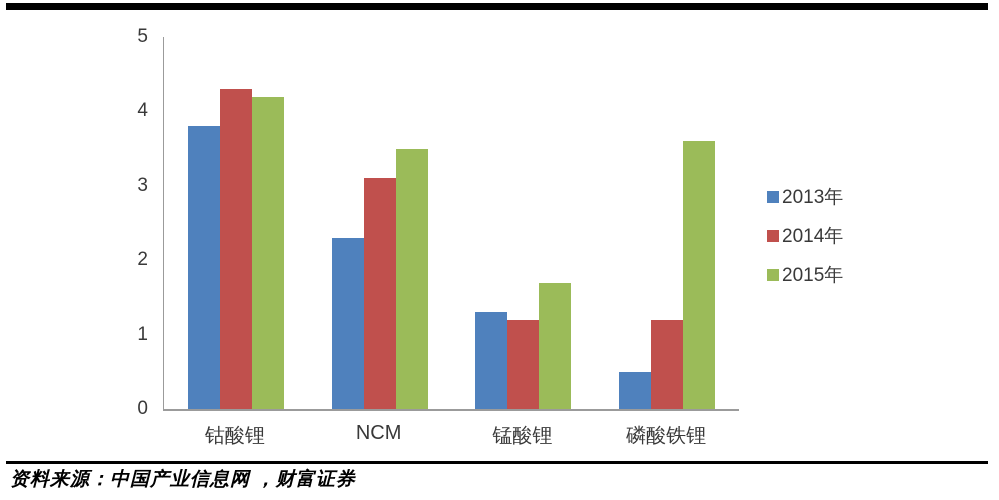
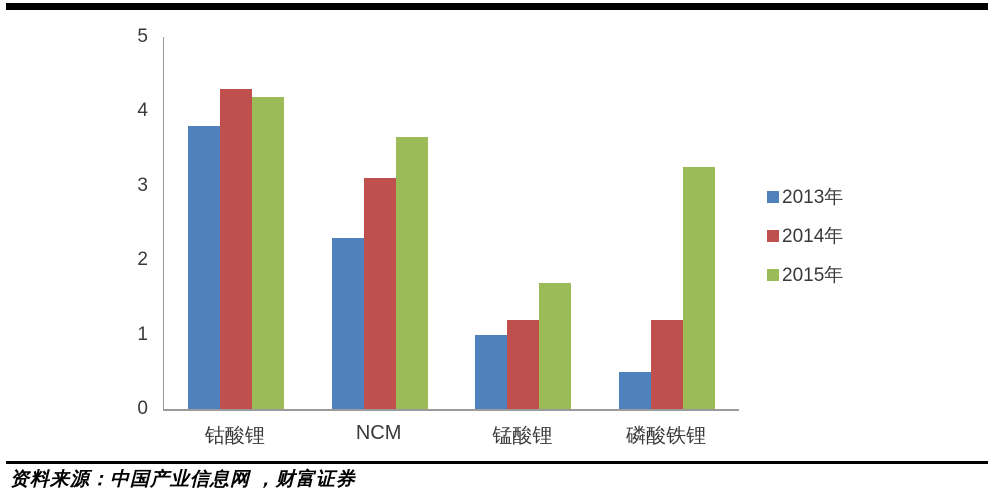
2015年/NCM: 3.5 -> 3.6
2013年/锰酸锂: 1.3 -> 1.0
2015年/磷酸铁锂: 3.6 -> 3.2
